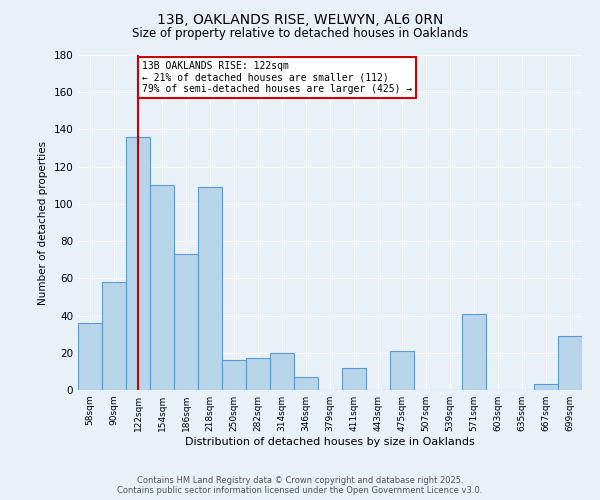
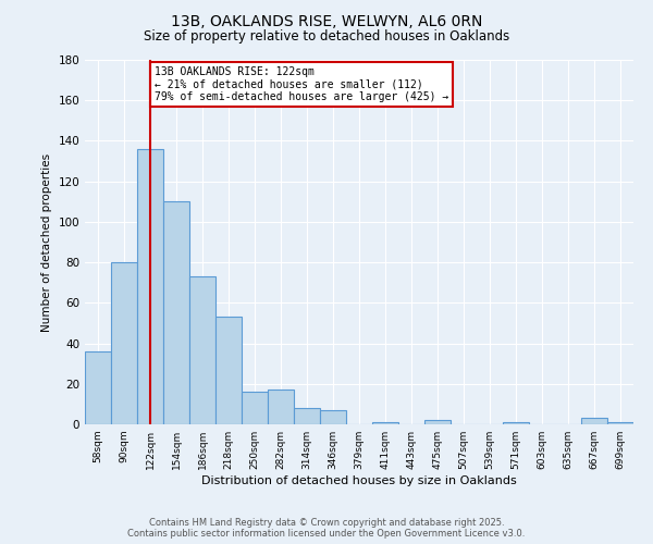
90sqm: 58 -> 80
218sqm: 109 -> 53
314sqm: 20 -> 8
411sqm: 12 -> 1
475sqm: 21 -> 2
571sqm: 41 -> 1
699sqm: 29 -> 1
